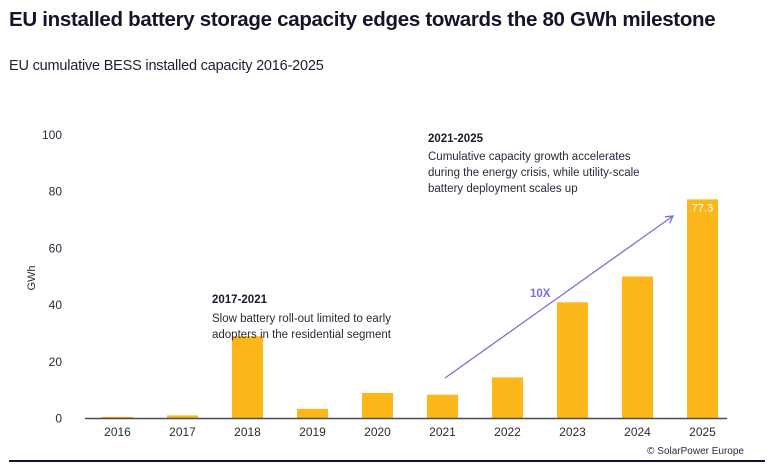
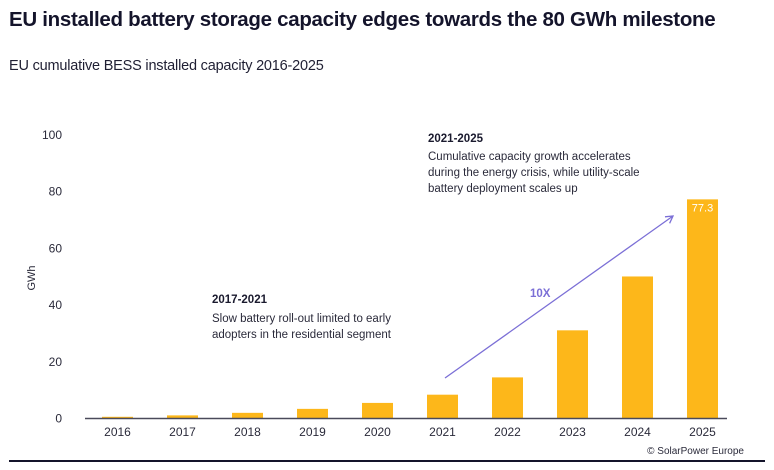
2018: 29 -> 2
2020: 9 -> 6
2023: 41 -> 31
